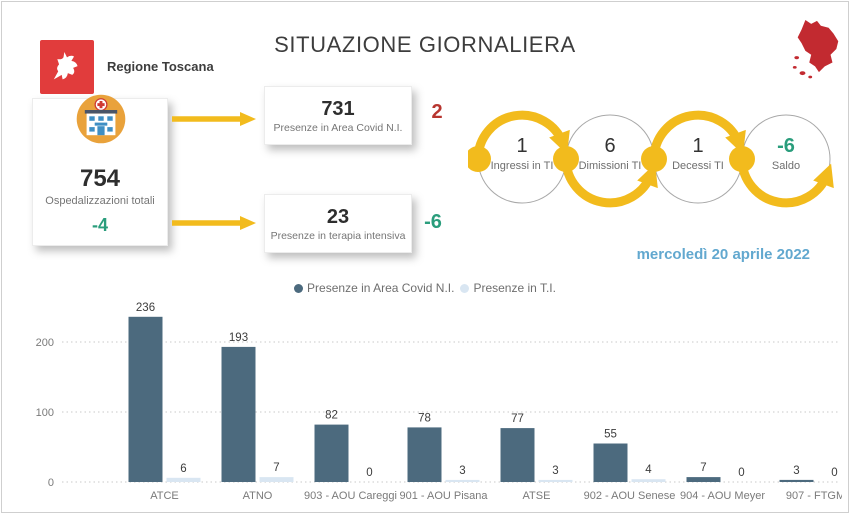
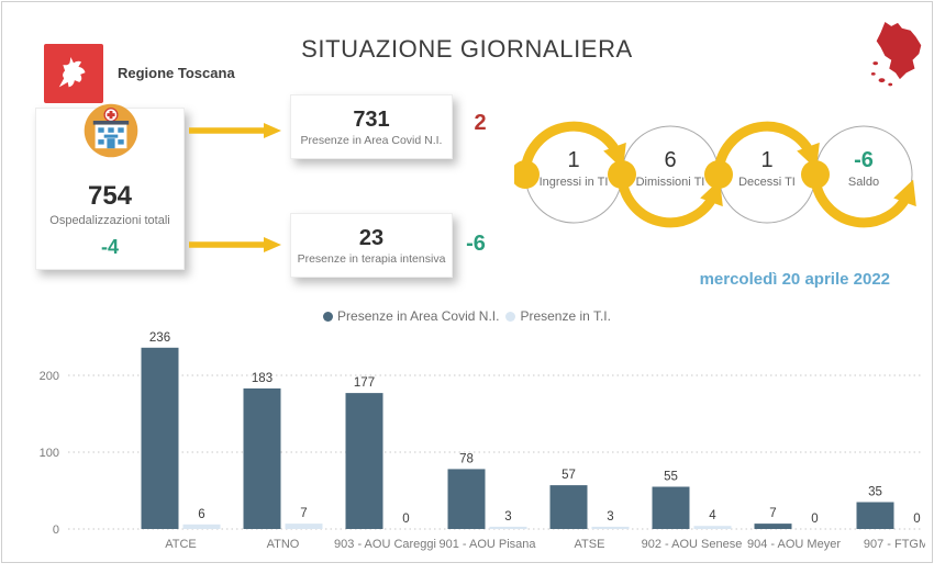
Presenze in Area Covid N.I./ATNO: 193 -> 183
Presenze in Area Covid N.I./903 - AOU Careggi: 82 -> 177
Presenze in Area Covid N.I./ATSE: 77 -> 57
Presenze in Area Covid N.I./907 - FTGM: 3 -> 35
